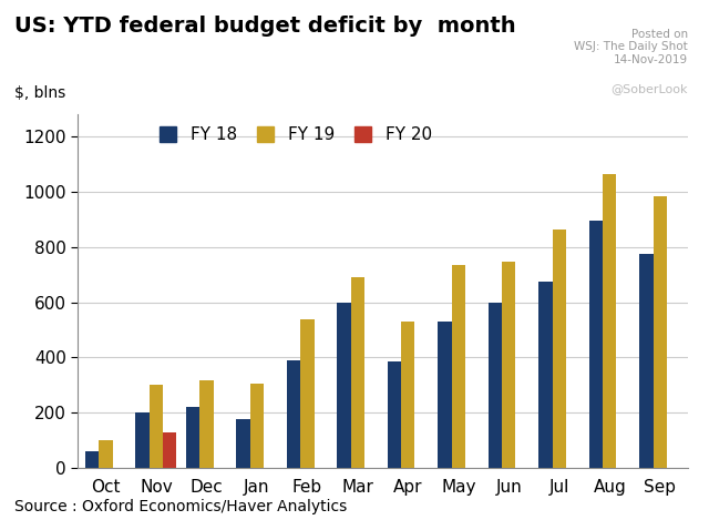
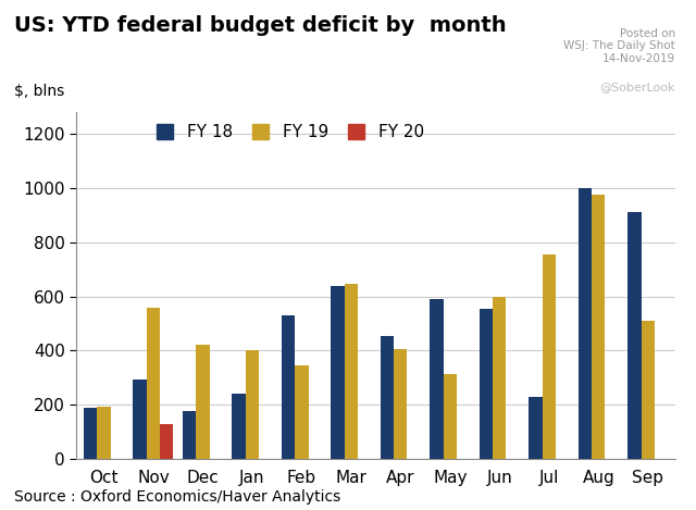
FY 18/Oct: 60 -> 190
FY 19/Oct: 100 -> 195
FY 18/Nov: 200 -> 295
FY 19/Nov: 300 -> 560
FY 18/Dec: 220 -> 175
FY 19/Dec: 318 -> 420
FY 18/Jan: 175 -> 240
FY 19/Jan: 305 -> 400
FY 18/Feb: 390 -> 530
FY 19/Feb: 540 -> 345
FY 18/Mar: 600 -> 640
FY 19/Mar: 690 -> 645
FY 18/Apr: 385 -> 455
FY 19/Apr: 530 -> 405
FY 18/May: 530 -> 590
FY 19/May: 735 -> 315
FY 18/Jun: 600 -> 555
FY 19/Jun: 745 -> 600
FY 18/Jul: 675 -> 230
FY 19/Jul: 865 -> 755
FY 18/Aug: 895 -> 1000
FY 19/Aug: 1065 -> 975
FY 18/Sep: 775 -> 910
FY 19/Sep: 985 -> 510
